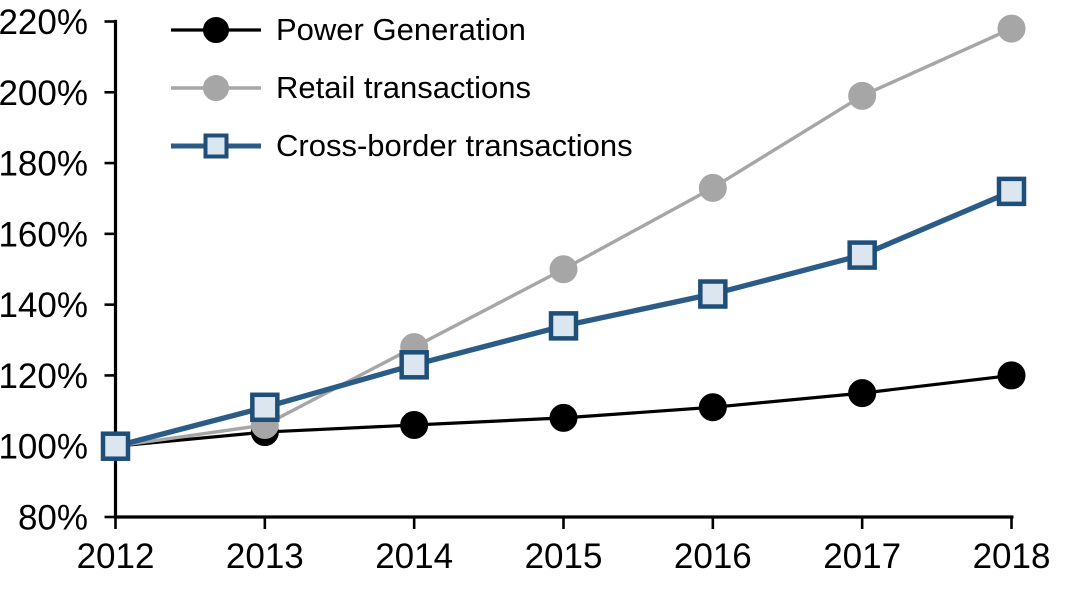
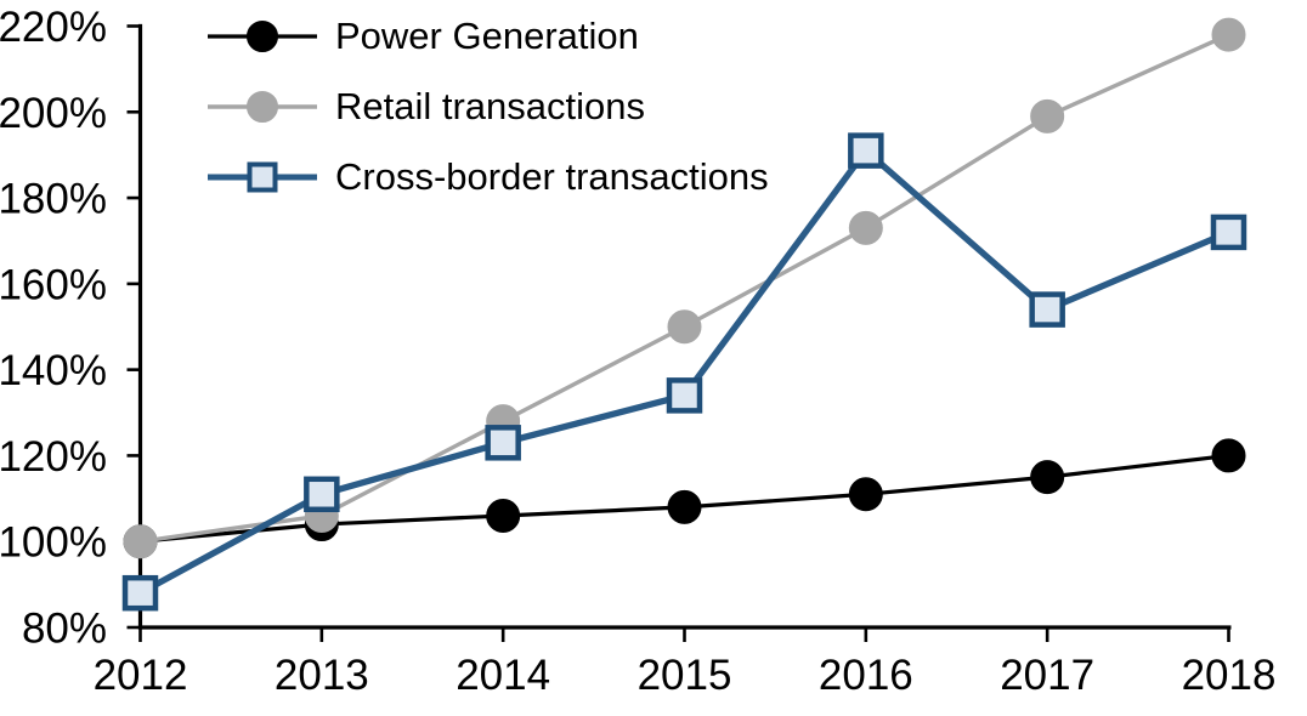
Cross-border transactions/2012: 100% -> 88%
Cross-border transactions/2016: 143% -> 191%
